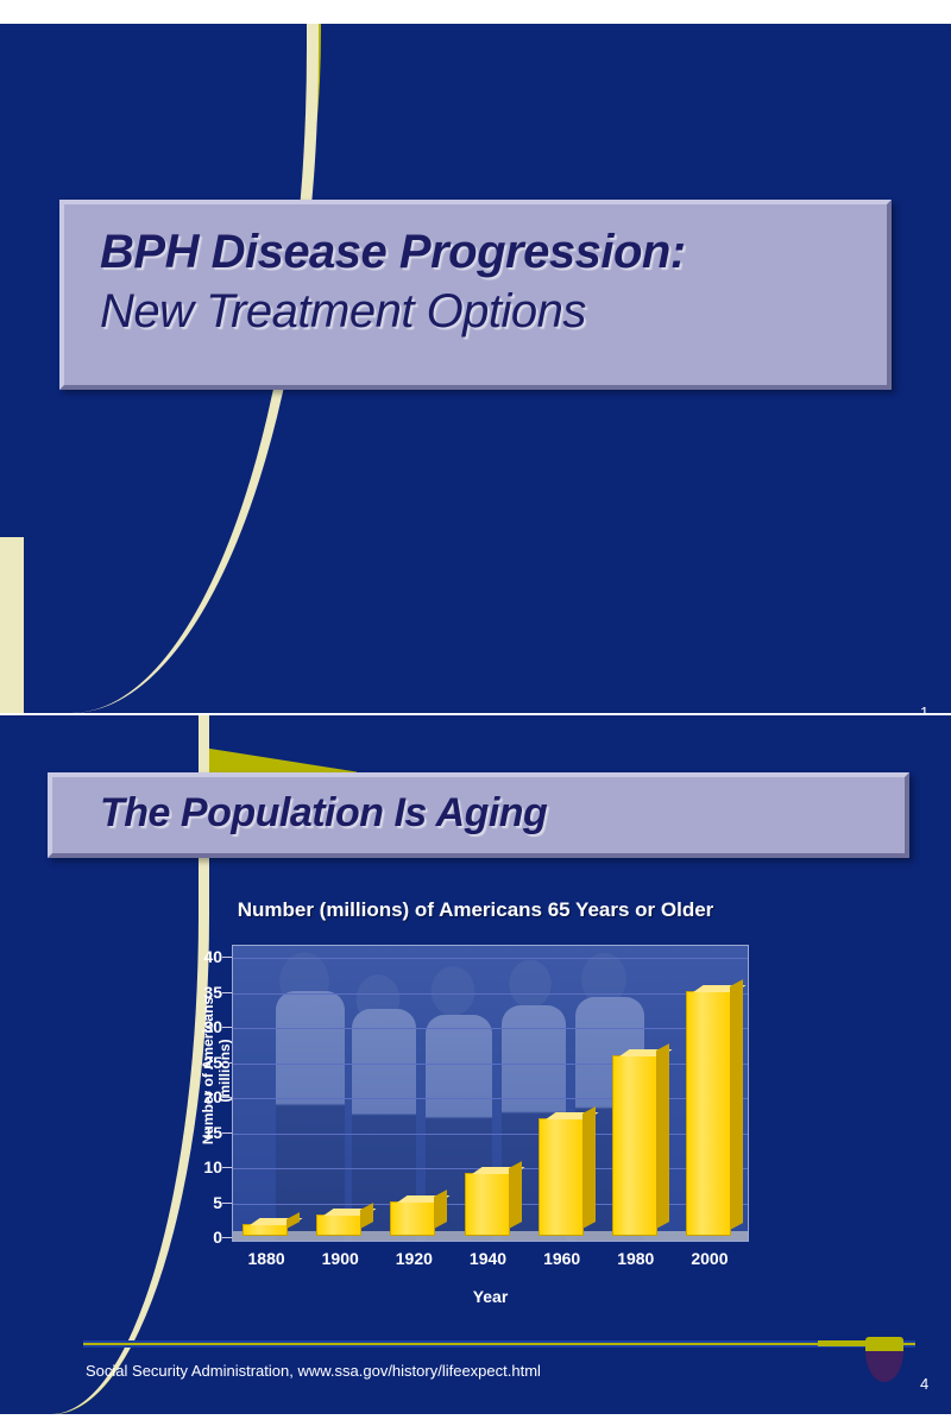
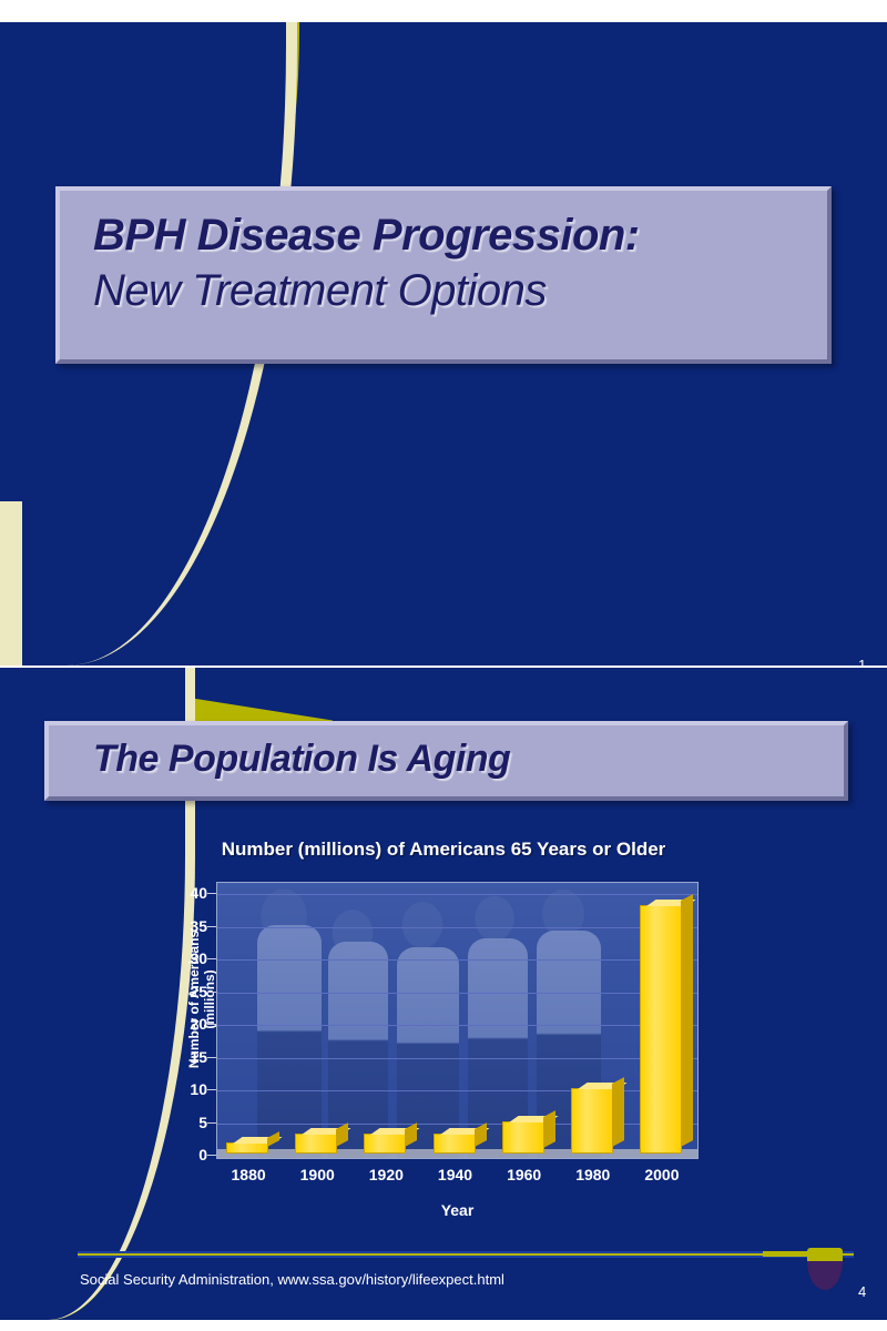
1920: 5 -> 3
1940: 9 -> 3
1960: 17 -> 5
1980: 26 -> 10
2000: 35 -> 38
